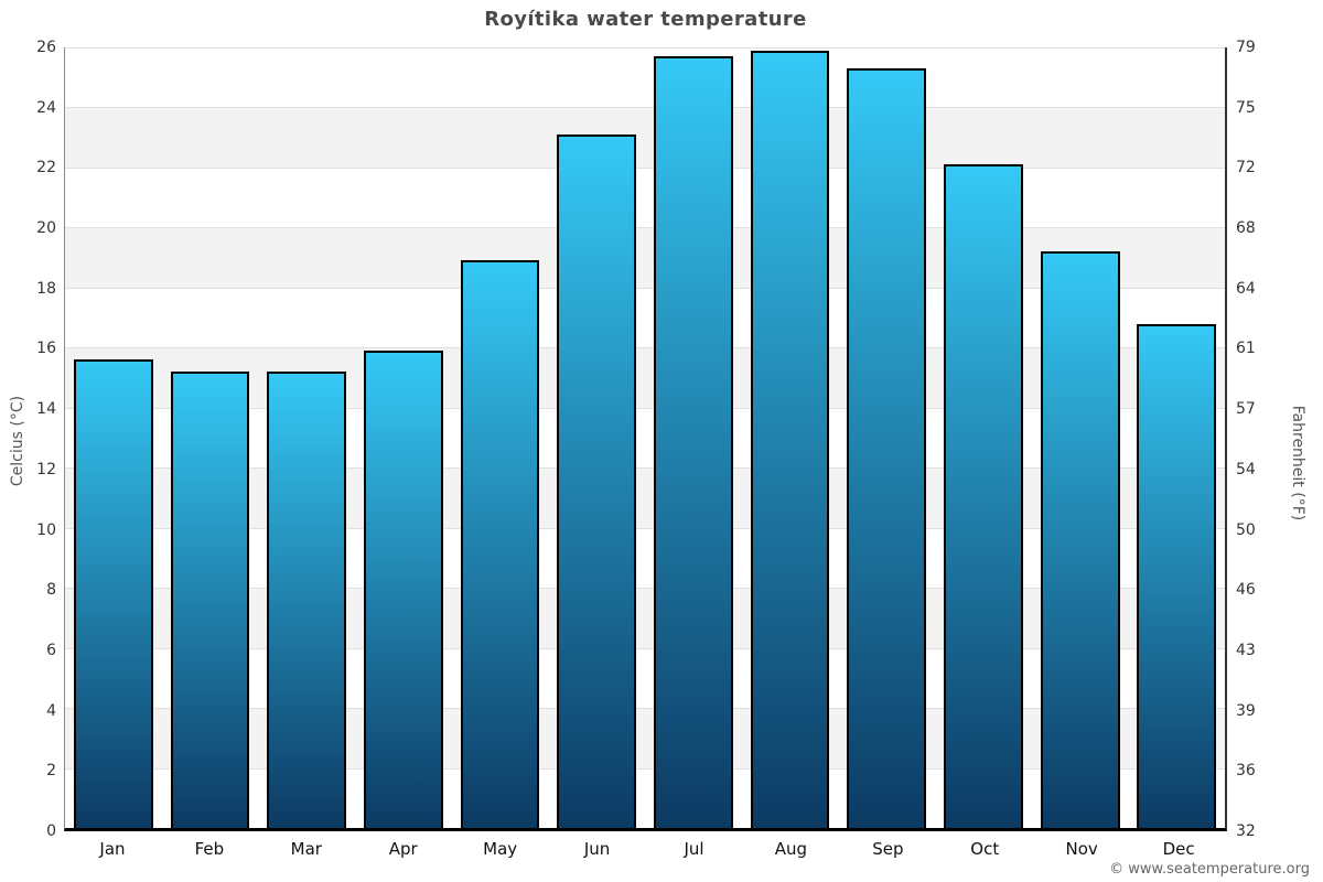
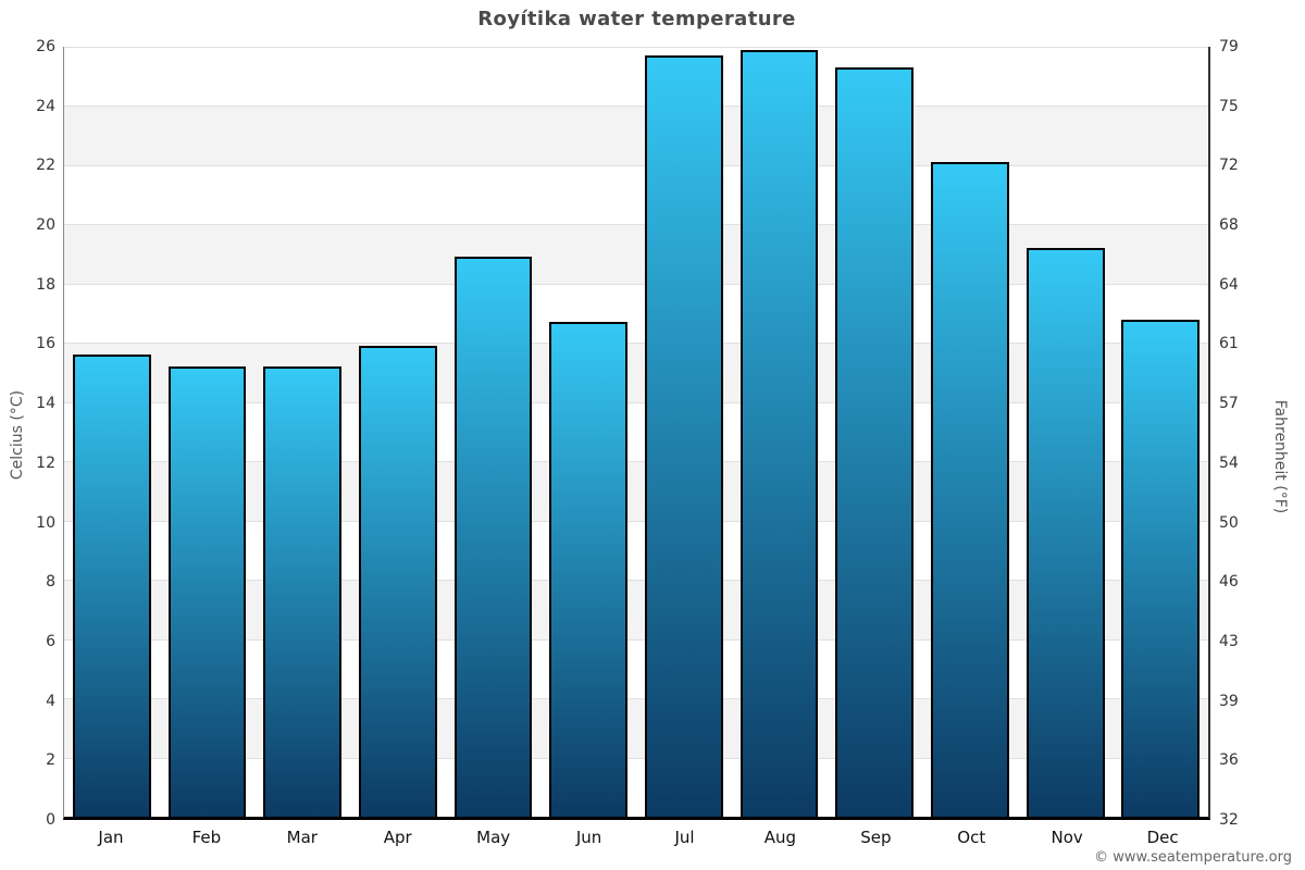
Jun: 23.1 -> 16.7
